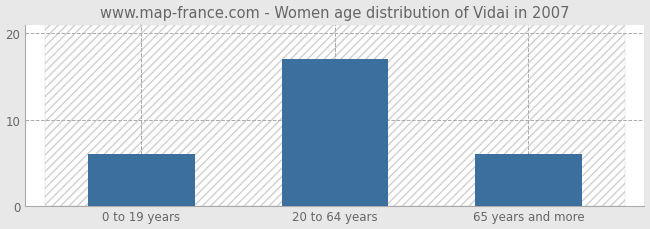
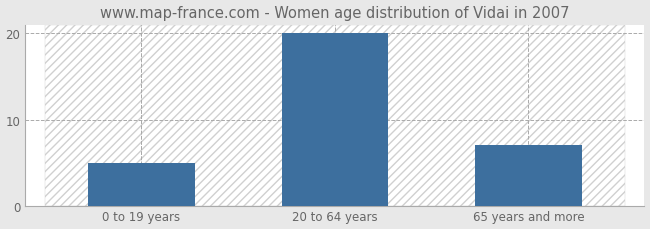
0 to 19 years: 6 -> 5
20 to 64 years: 17 -> 20
65 years and more: 6 -> 7
